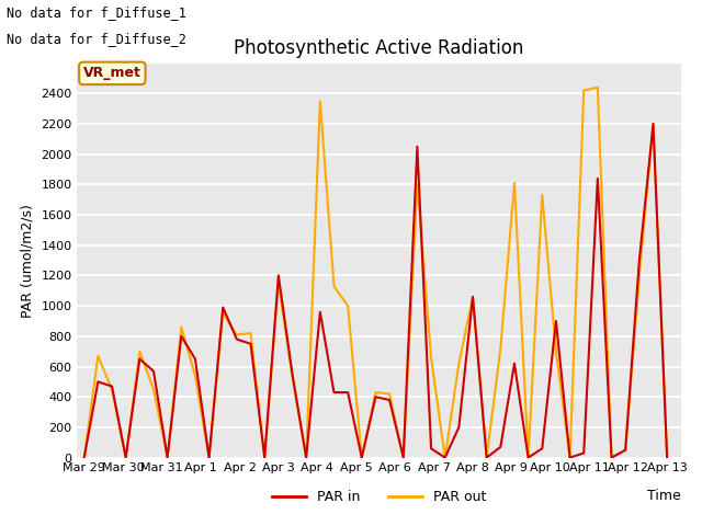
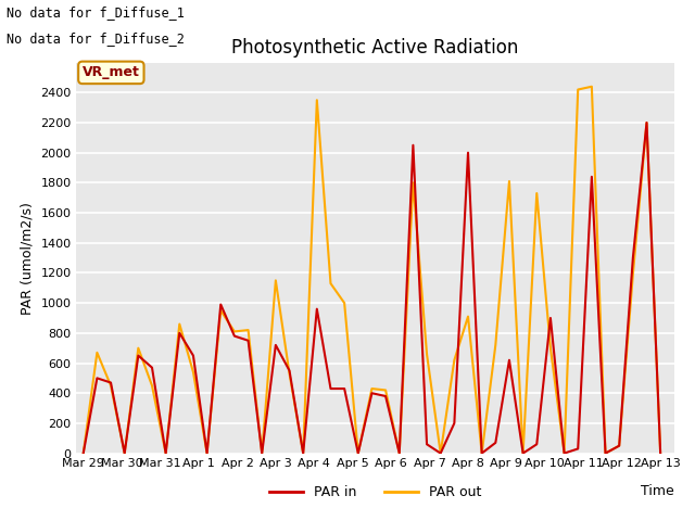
PAR in/Apr 3: 1200 -> 720
PAR in/Apr 8: 1060 -> 2000
PAR out/Apr 8: 1060 -> 910
